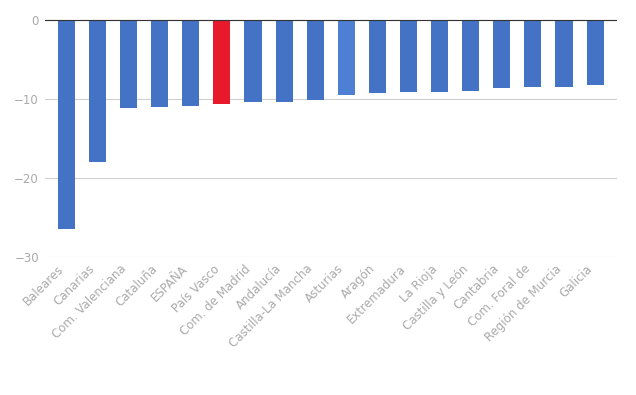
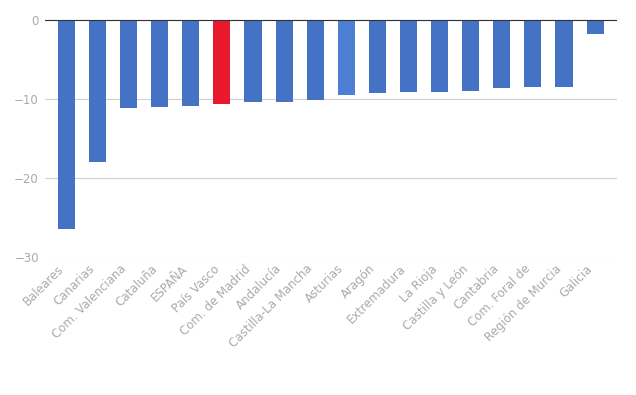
Galicia: -8.3 -> -1.8
